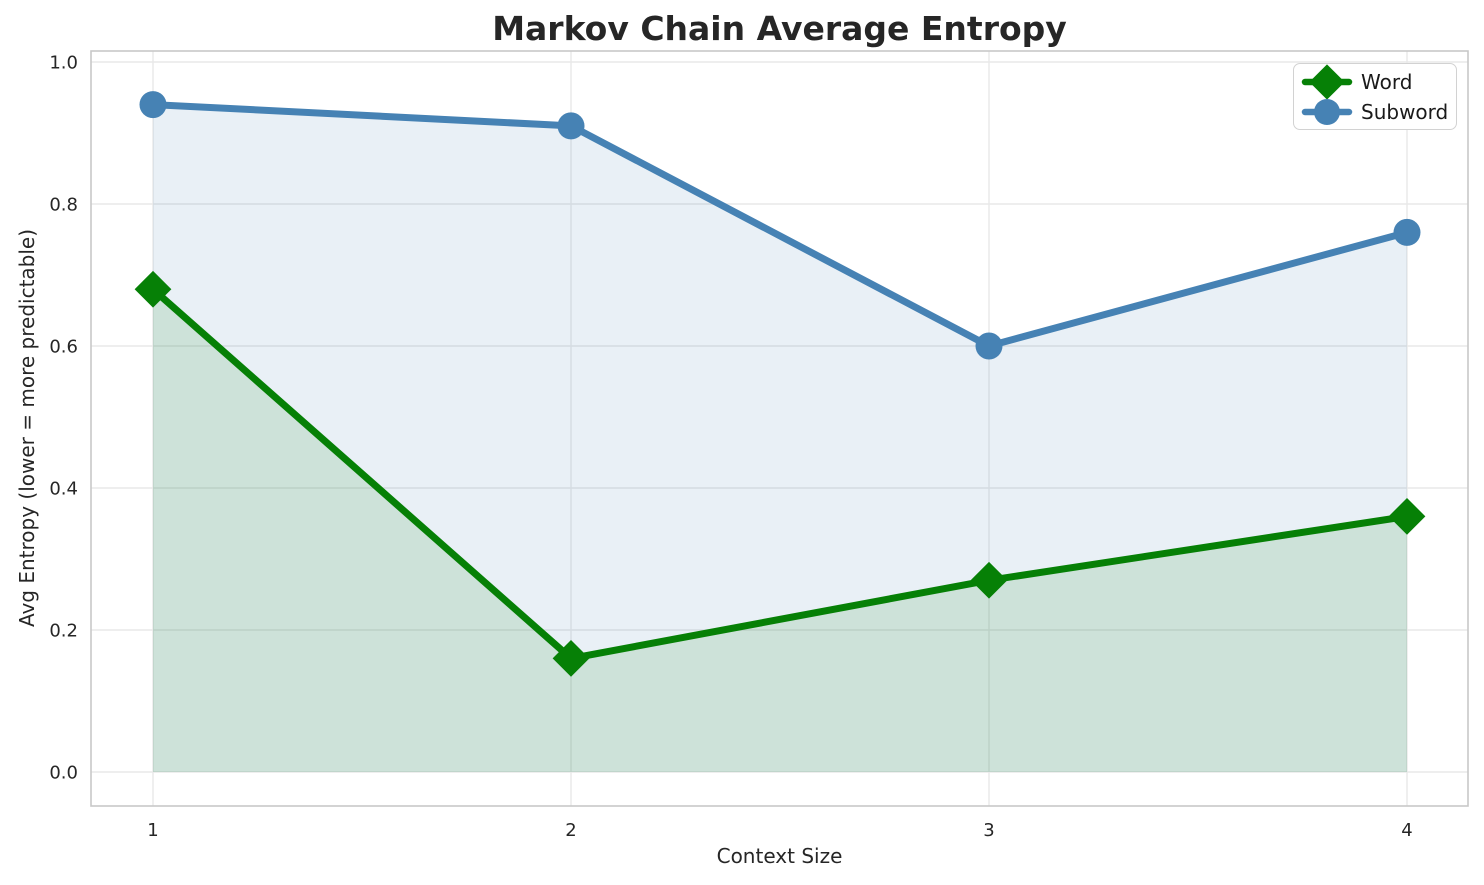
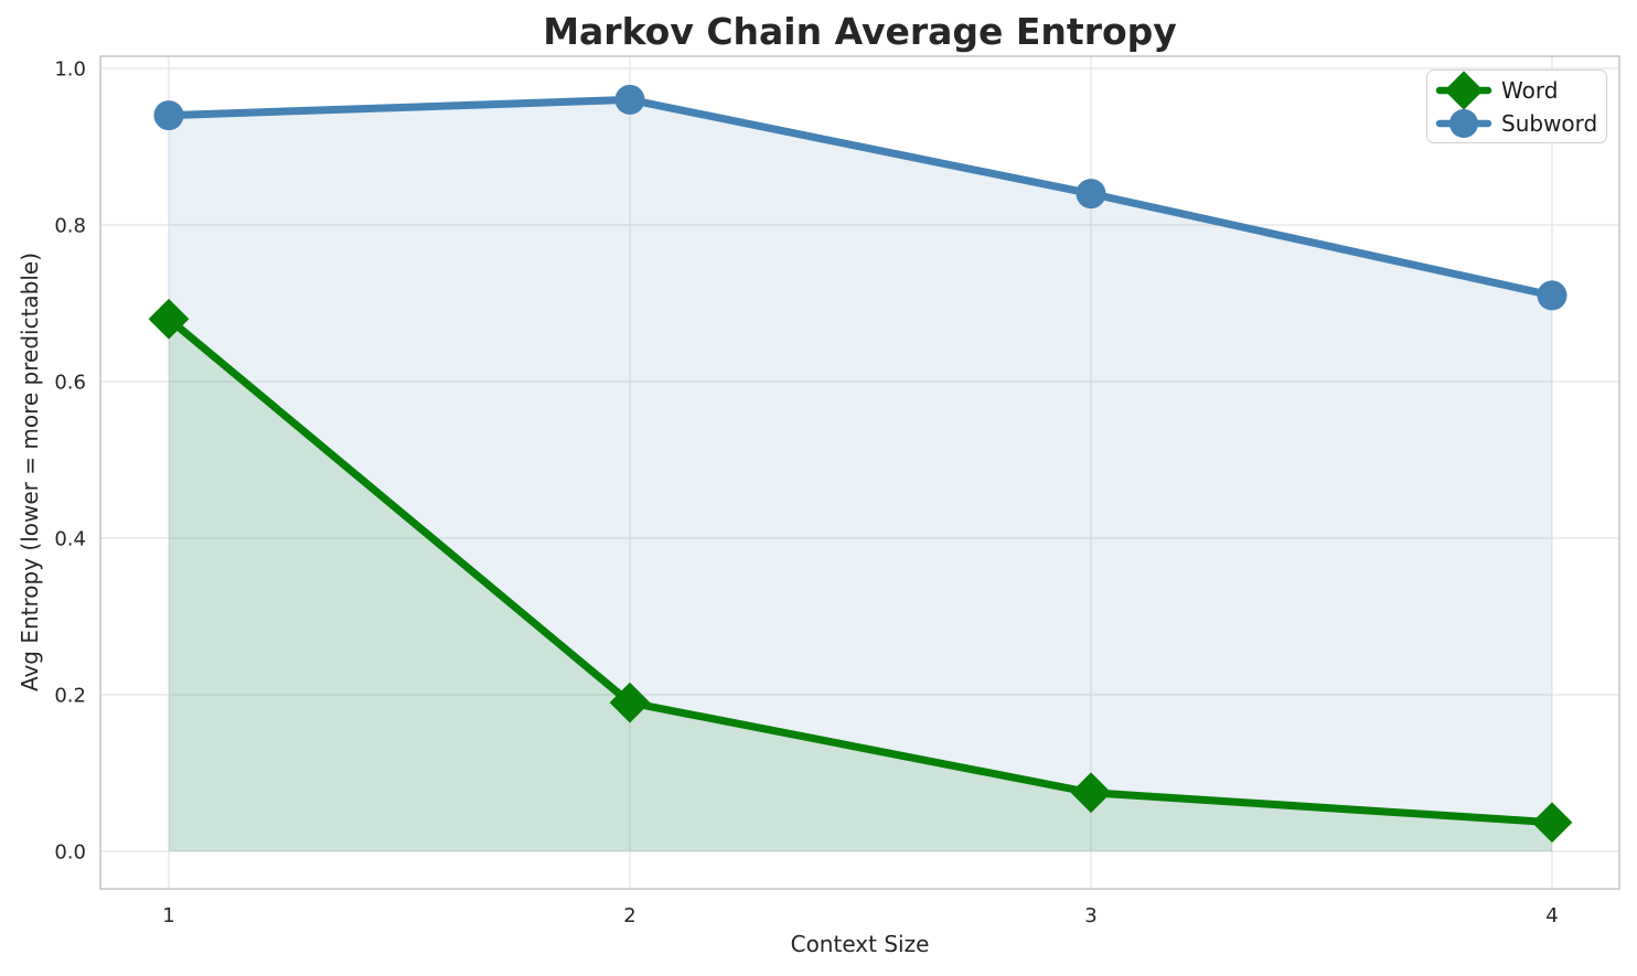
Word/2: 0.16 -> 0.19
Subword/2: 0.91 -> 0.96
Word/3: 0.27 -> 0.07
Subword/3: 0.60 -> 0.84
Word/4: 0.36 -> 0.04
Subword/4: 0.76 -> 0.71
